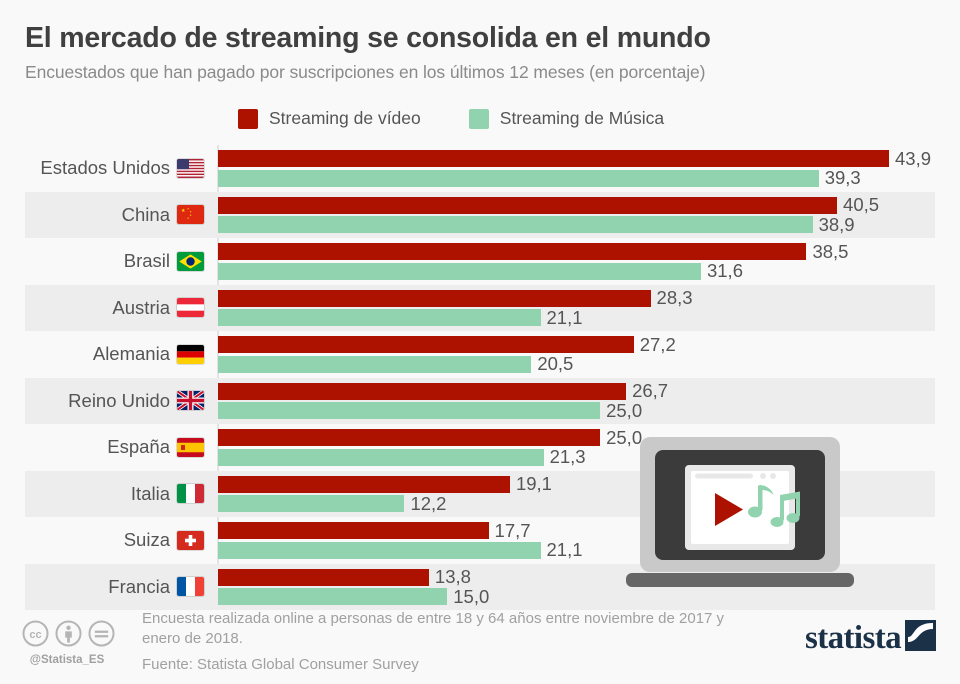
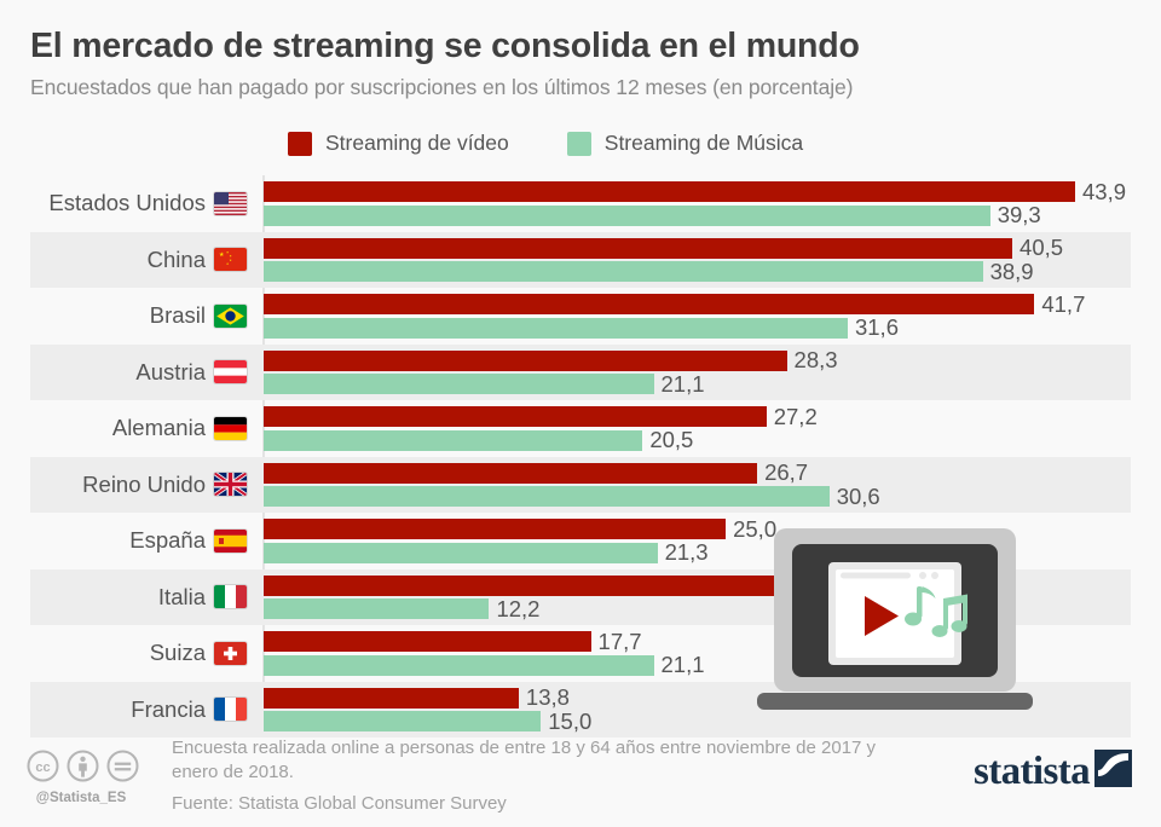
Streaming de vídeo/Brasil: 38,5 -> 41,7
Streaming de Música/Reino Unido: 25,0 -> 30,6
Streaming de vídeo/Italia: 19,1 -> 31,6
